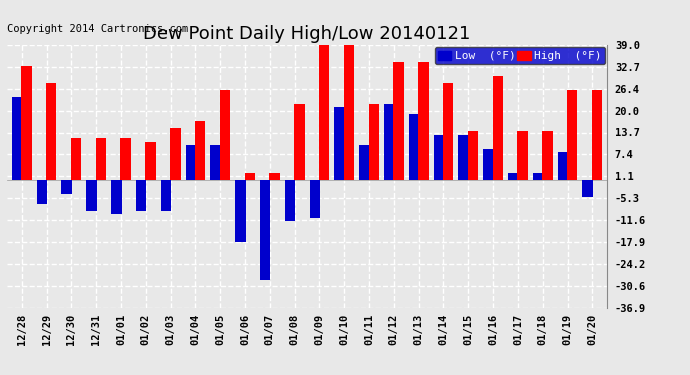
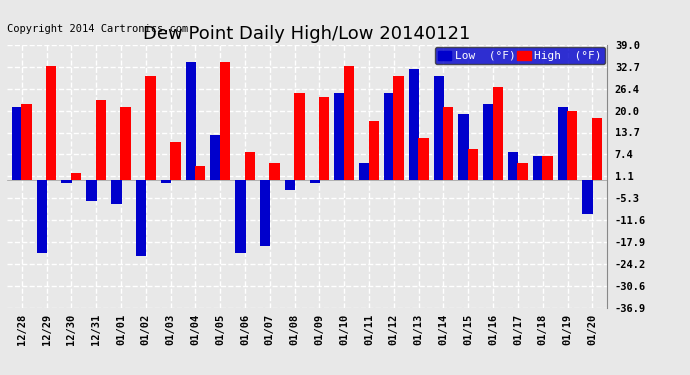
Low (°F)/12/28: 24 -> 21
High (°F)/12/28: 33 -> 22
Low (°F)/12/29: -7 -> -21
High (°F)/12/29: 28 -> 33
Low (°F)/12/30: -4 -> -1
High (°F)/12/30: 12 -> 2
Low (°F)/12/31: -9 -> -6
High (°F)/12/31: 12 -> 23
Low (°F)/01/01: -10 -> -7
High (°F)/01/01: 12 -> 21
Low (°F)/01/02: -9 -> -22
High (°F)/01/02: 11 -> 30
Low (°F)/01/03: -9 -> -1
High (°F)/01/03: 15 -> 11
Low (°F)/01/04: 10 -> 34
High (°F)/01/04: 17 -> 4
Low (°F)/01/05: 10 -> 13
High (°F)/01/05: 26 -> 34
Low (°F)/01/06: -18 -> -21
High (°F)/01/06: 2 -> 8
Low (°F)/01/07: -29 -> -19
High (°F)/01/07: 2 -> 5
Low (°F)/01/08: -12 -> -3
High (°F)/01/08: 22 -> 25
Low (°F)/01/09: -11 -> -1
High (°F)/01/09: 39 -> 24
Low (°F)/01/10: 21 -> 25
High (°F)/01/10: 39 -> 33
Low (°F)/01/11: 10 -> 5
High (°F)/01/11: 22 -> 17
Low (°F)/01/12: 22 -> 25
High (°F)/01/12: 34 -> 30
Low (°F)/01/13: 19 -> 32
High (°F)/01/13: 34 -> 12
Low (°F)/01/14: 13 -> 30
High (°F)/01/14: 28 -> 21
Low (°F)/01/15: 13 -> 19
High (°F)/01/15: 14 -> 9
Low (°F)/01/16: 9 -> 22
High (°F)/01/16: 30 -> 27
Low (°F)/01/17: 2 -> 8
High (°F)/01/17: 14 -> 5
Low (°F)/01/18: 2 -> 7
High (°F)/01/18: 14 -> 7
Low (°F)/01/19: 8 -> 21
High (°F)/01/19: 26 -> 20
Low (°F)/01/20: -5 -> -10
High (°F)/01/20: 26 -> 18
